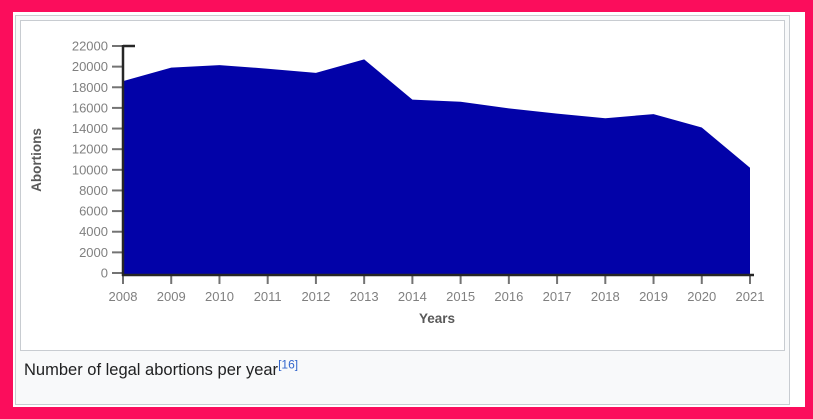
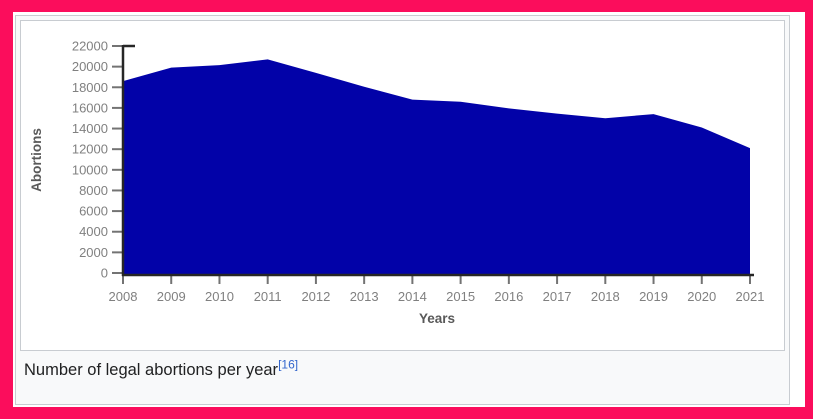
2011: 19800 -> 20700
2013: 20700 -> 18000
2021: 10200 -> 12100
